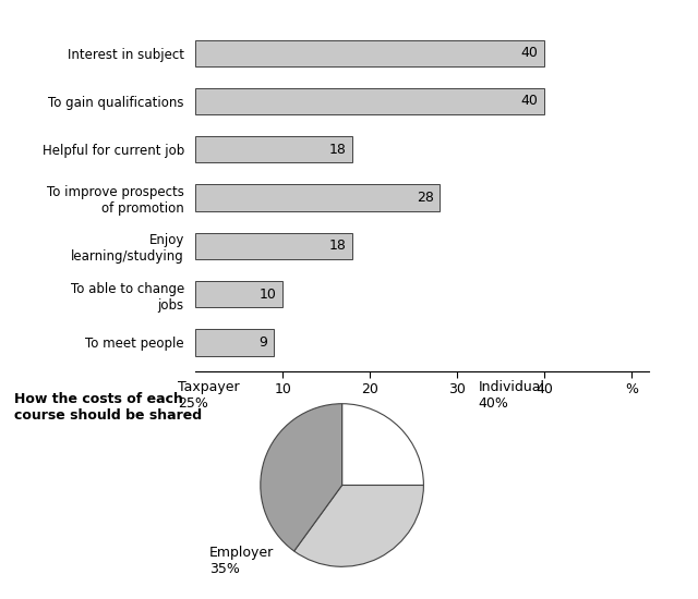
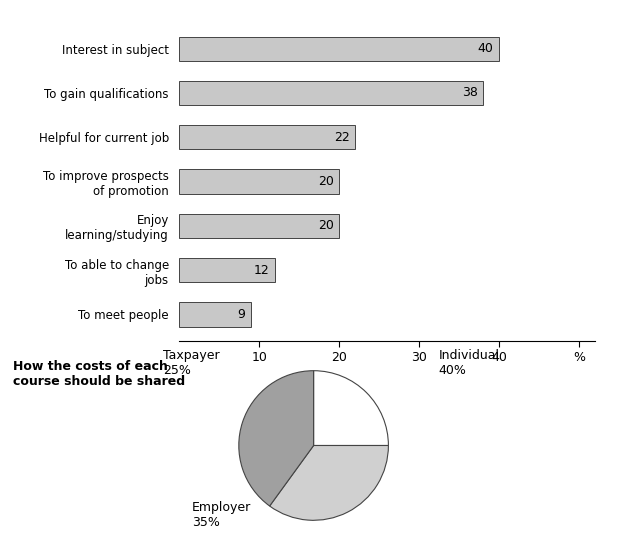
To gain qualifications: 40 -> 38
Helpful for current job: 18 -> 22
To improve prospects of promotion: 28 -> 20
Enjoy learning/studying: 18 -> 20
To able to change jobs: 10 -> 12
